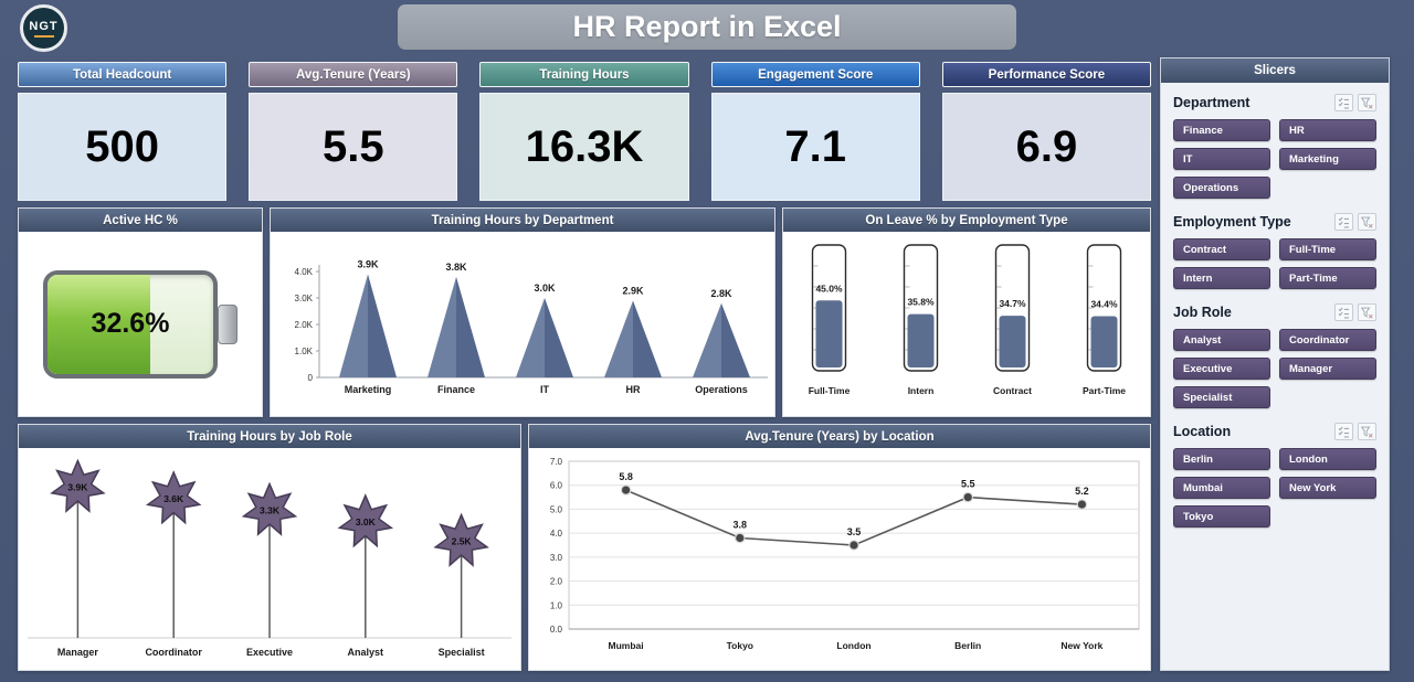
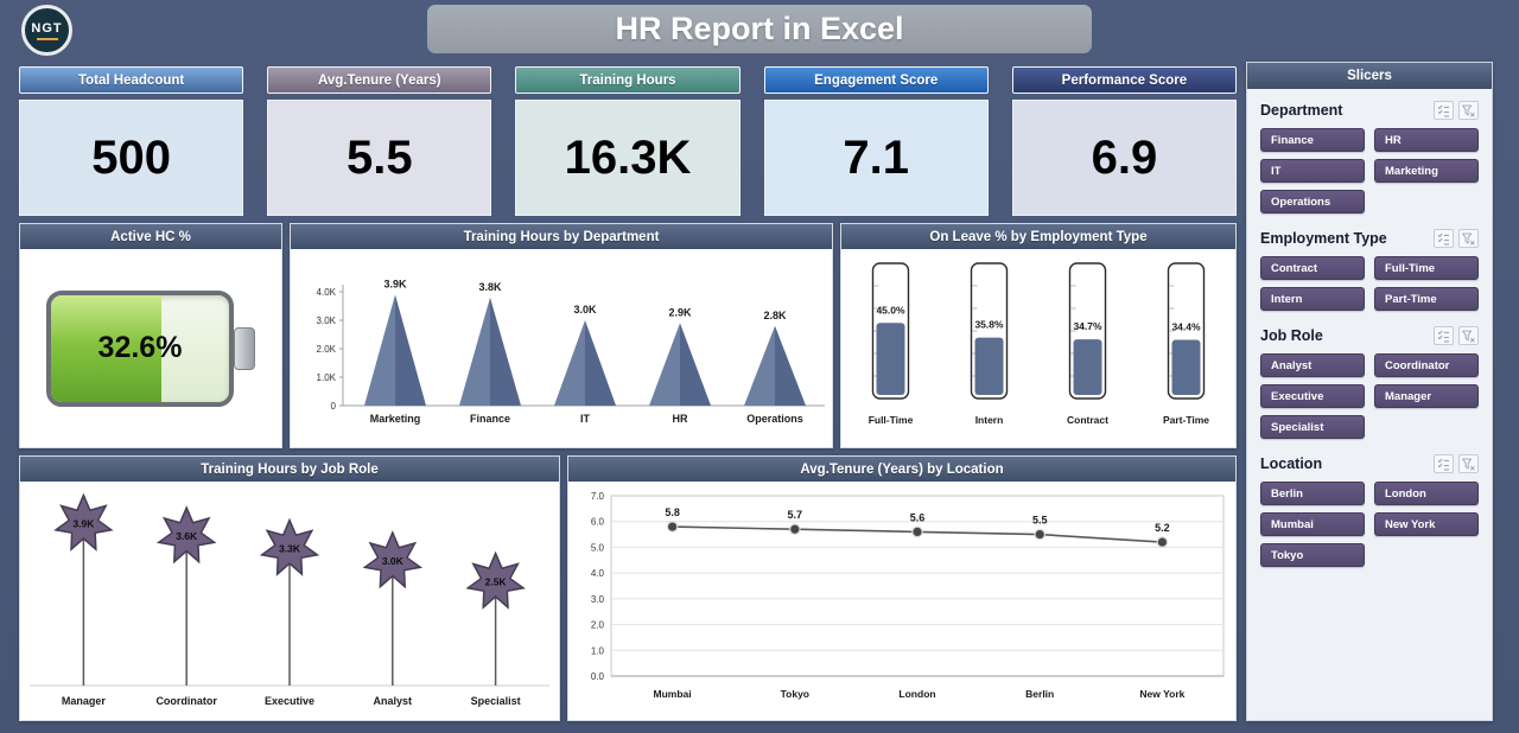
Avg.Tenure (Years) by Location/Tokyo: 3.8 -> 5.7
Avg.Tenure (Years) by Location/London: 3.5 -> 5.6
